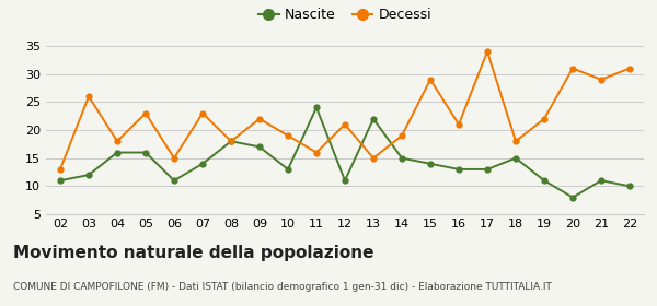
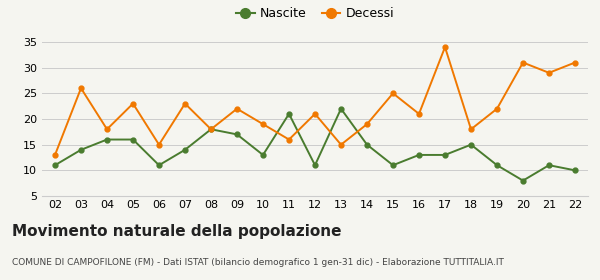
Nascite/03: 12 -> 14
Nascite/11: 24 -> 21
Nascite/15: 14 -> 11
Decessi/15: 29 -> 25
